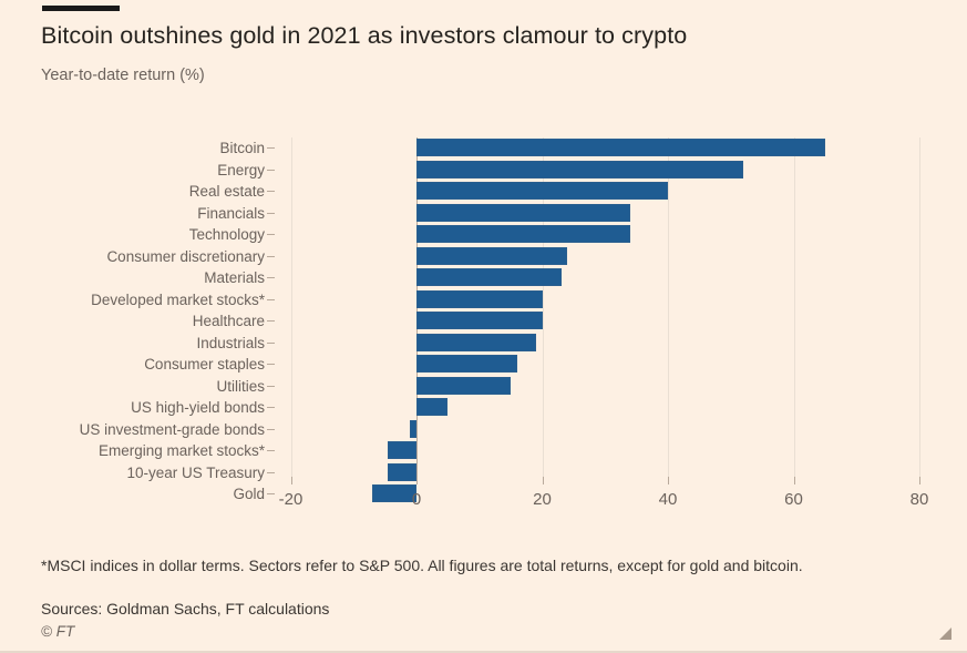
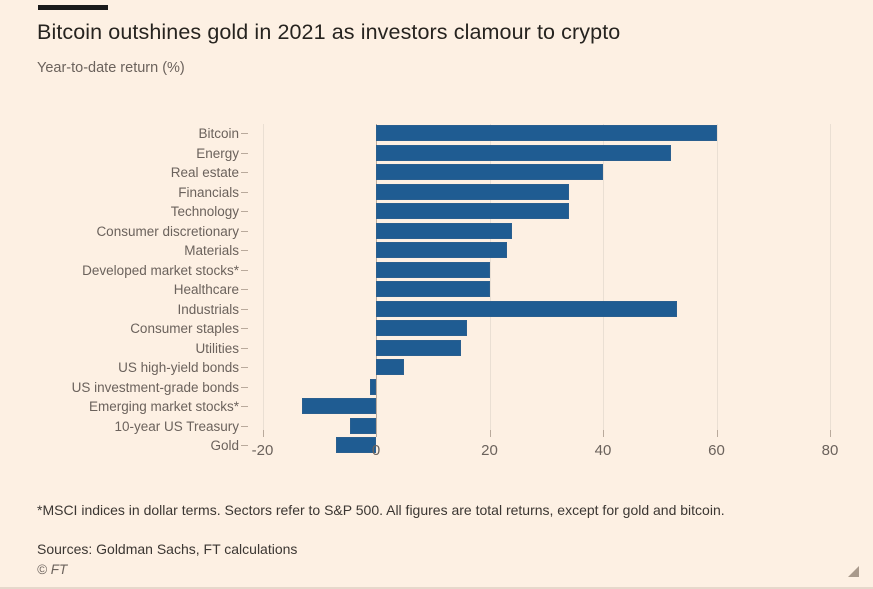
Bitcoin: 65 -> 60
Industrials: 19 -> 53
Emerging market stocks*: -4 -> -13
